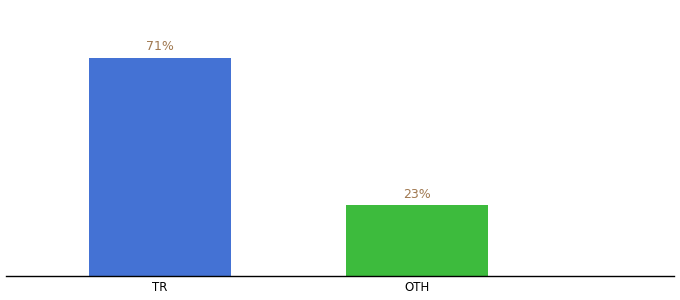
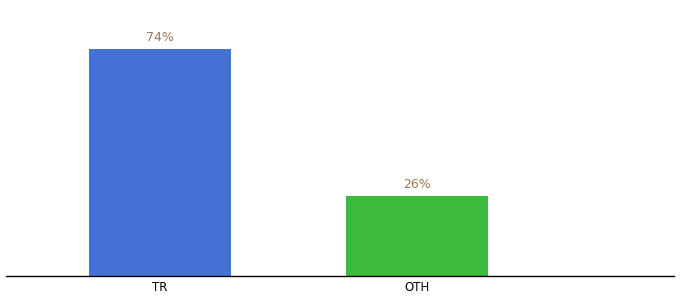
TR: 71% -> 74%
OTH: 23% -> 26%
